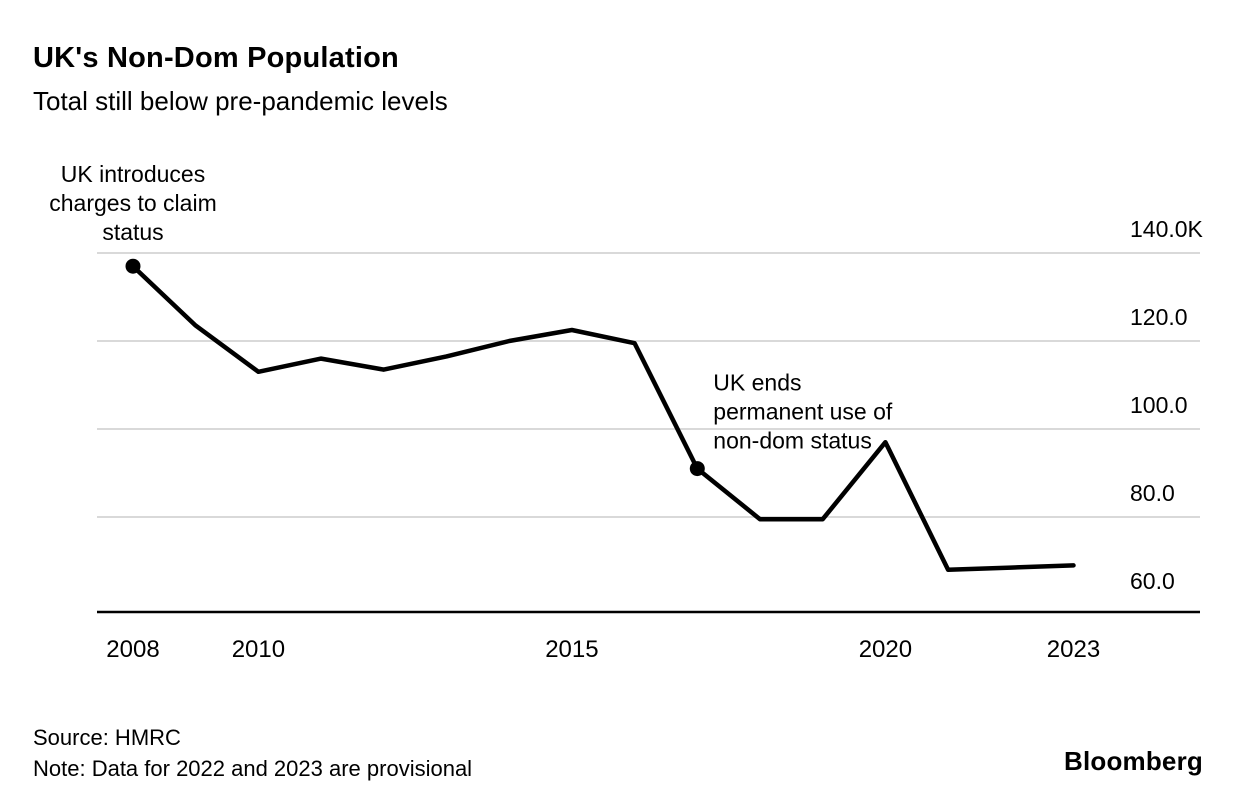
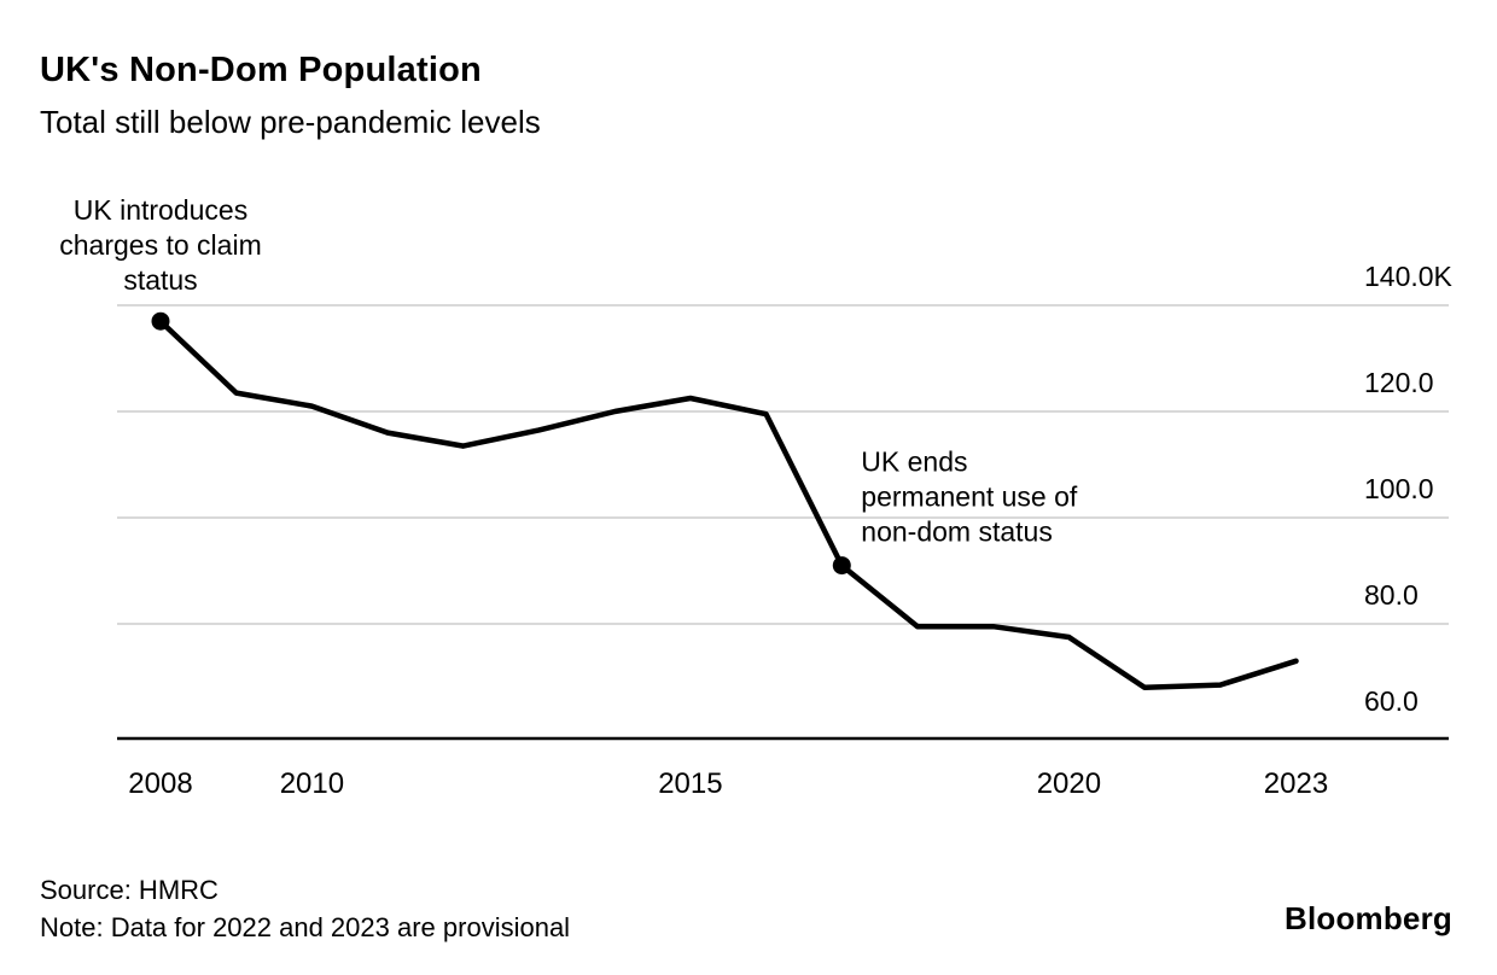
2010: 113K -> 121K
2020: 97K -> 78K
2023: 69K -> 73K
